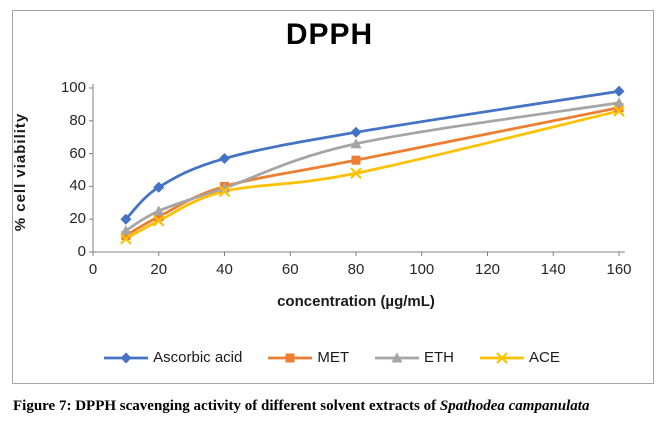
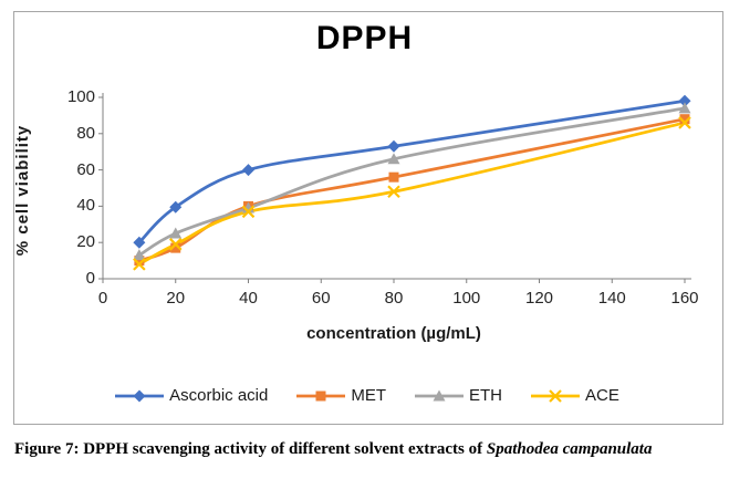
MET/20: 22 -> 17
Ascorbic acid/40: 57 -> 60
ETH/160: 91 -> 94
